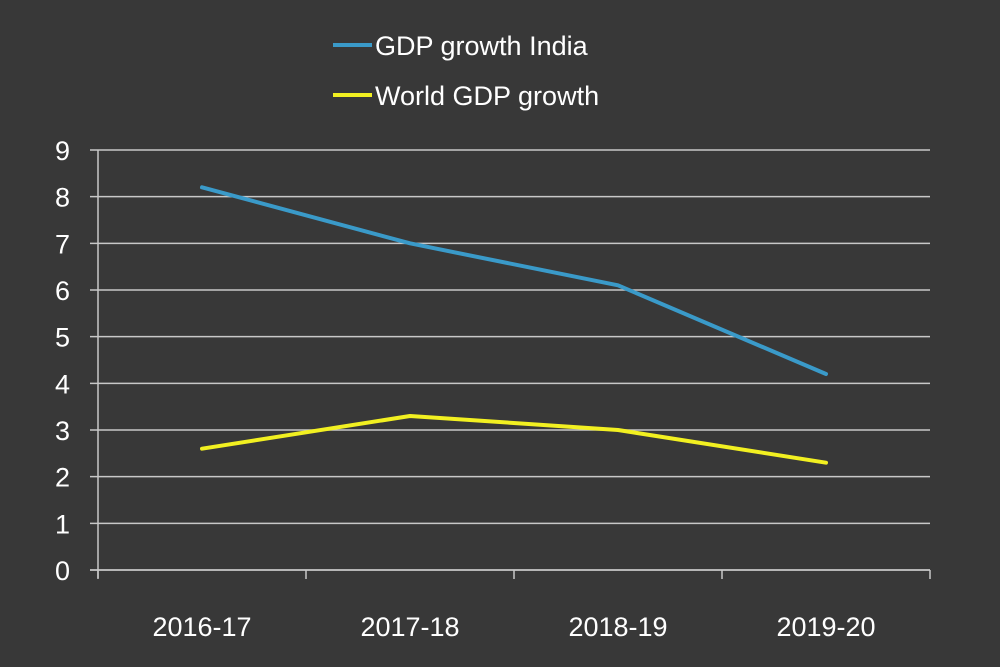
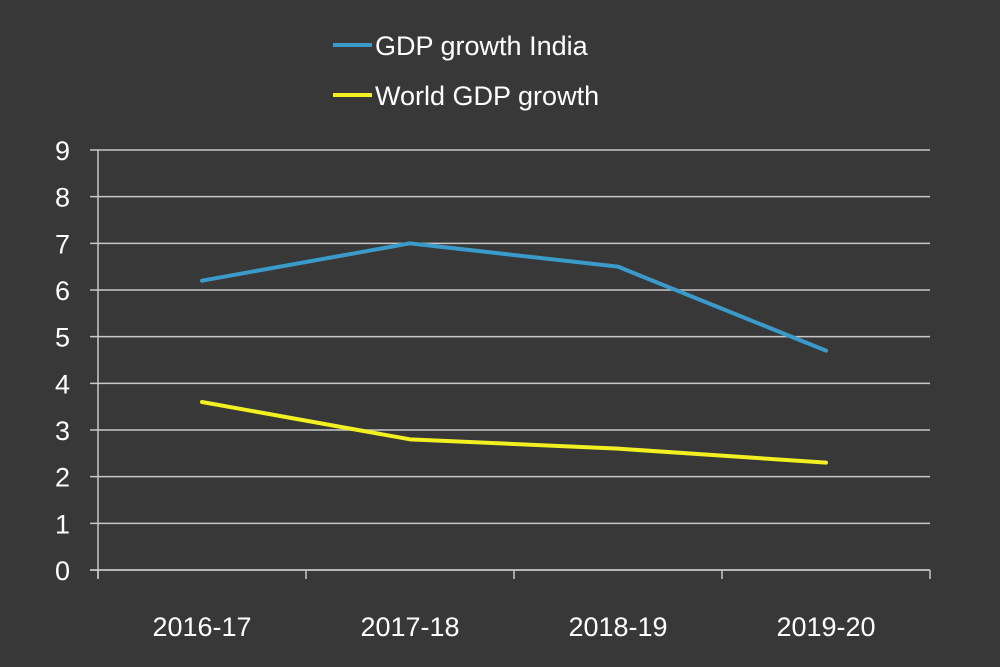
GDP growth India/2016-17: 8.2 -> 6.2
World GDP growth/2016-17: 2.6 -> 3.6
World GDP growth/2017-18: 3.3 -> 2.8
GDP growth India/2018-19: 6.1 -> 6.5
World GDP growth/2018-19: 3.0 -> 2.6
GDP growth India/2019-20: 4.2 -> 4.7
